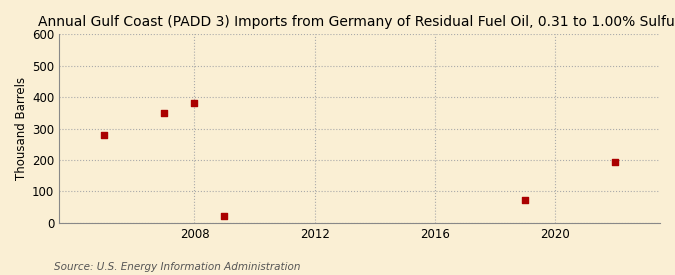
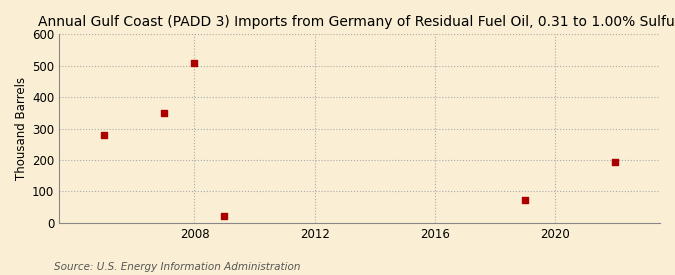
2008: 380 -> 510
